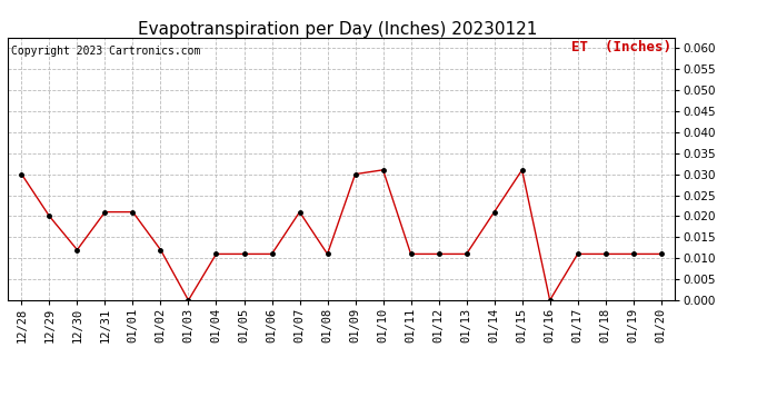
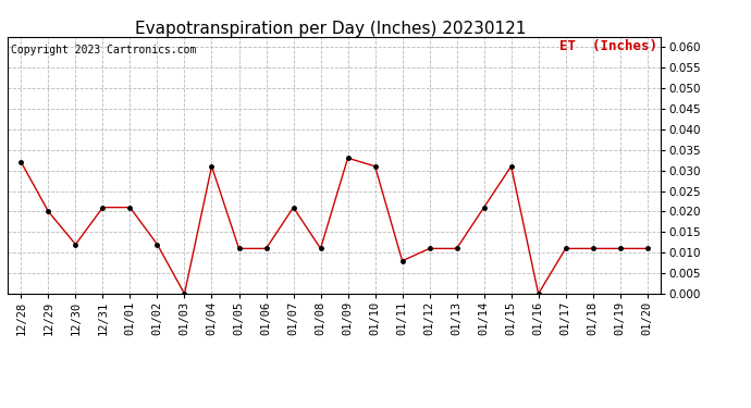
12/28: 0.030 -> 0.032
01/04: 0.011 -> 0.031
01/09: 0.030 -> 0.033
01/11: 0.011 -> 0.008
